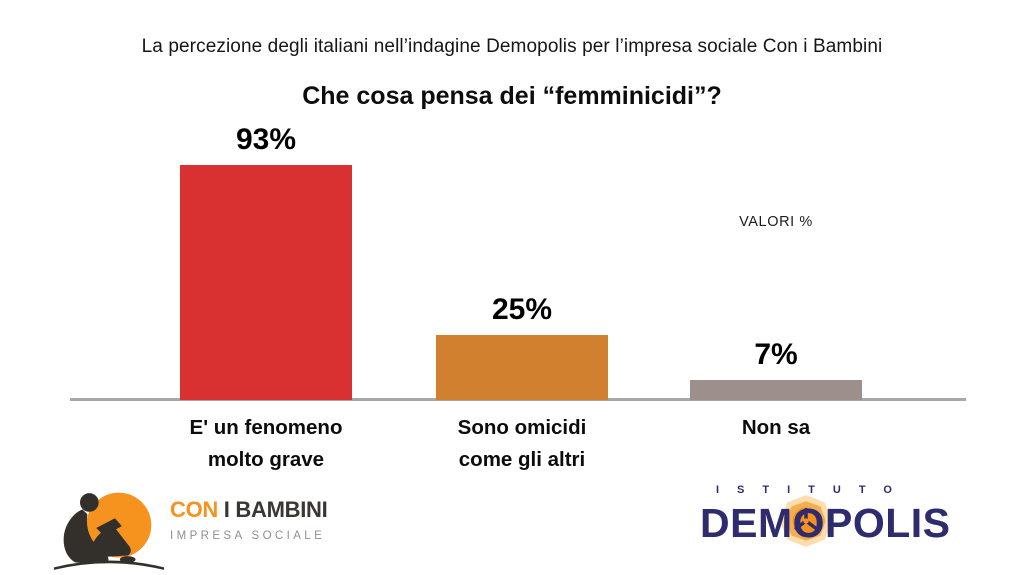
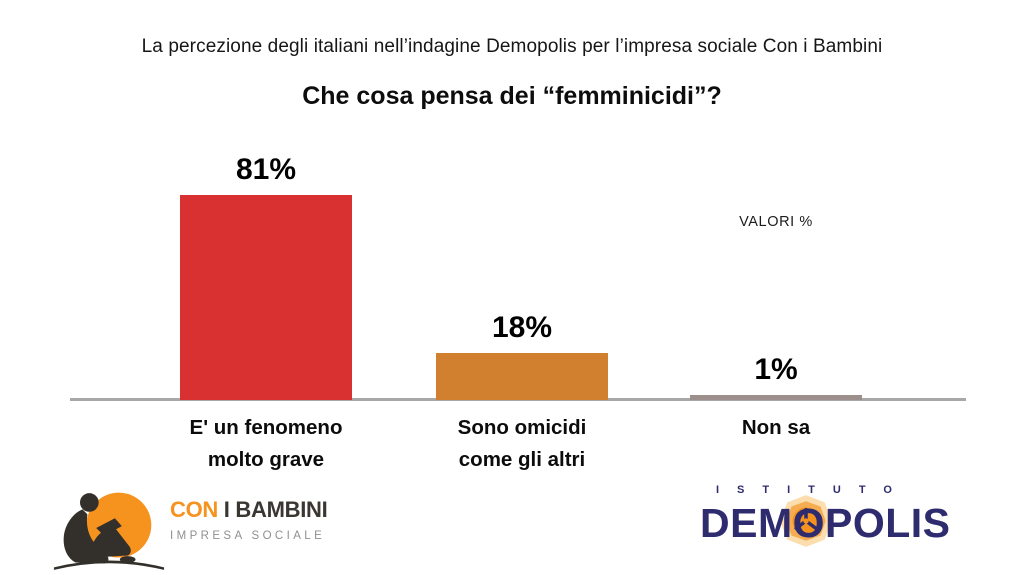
E' un fenomeno molto grave: 93% -> 81%
Sono omicidi come gli altri: 25% -> 18%
Non sa: 7% -> 1%
